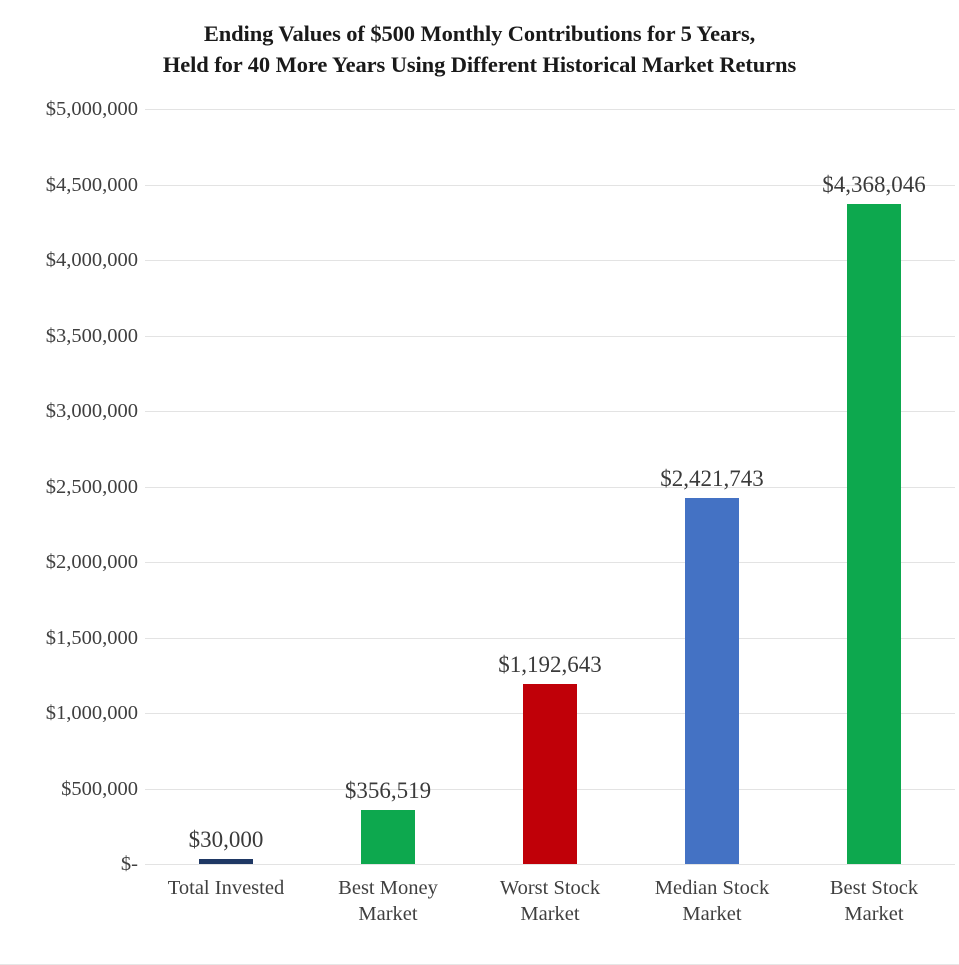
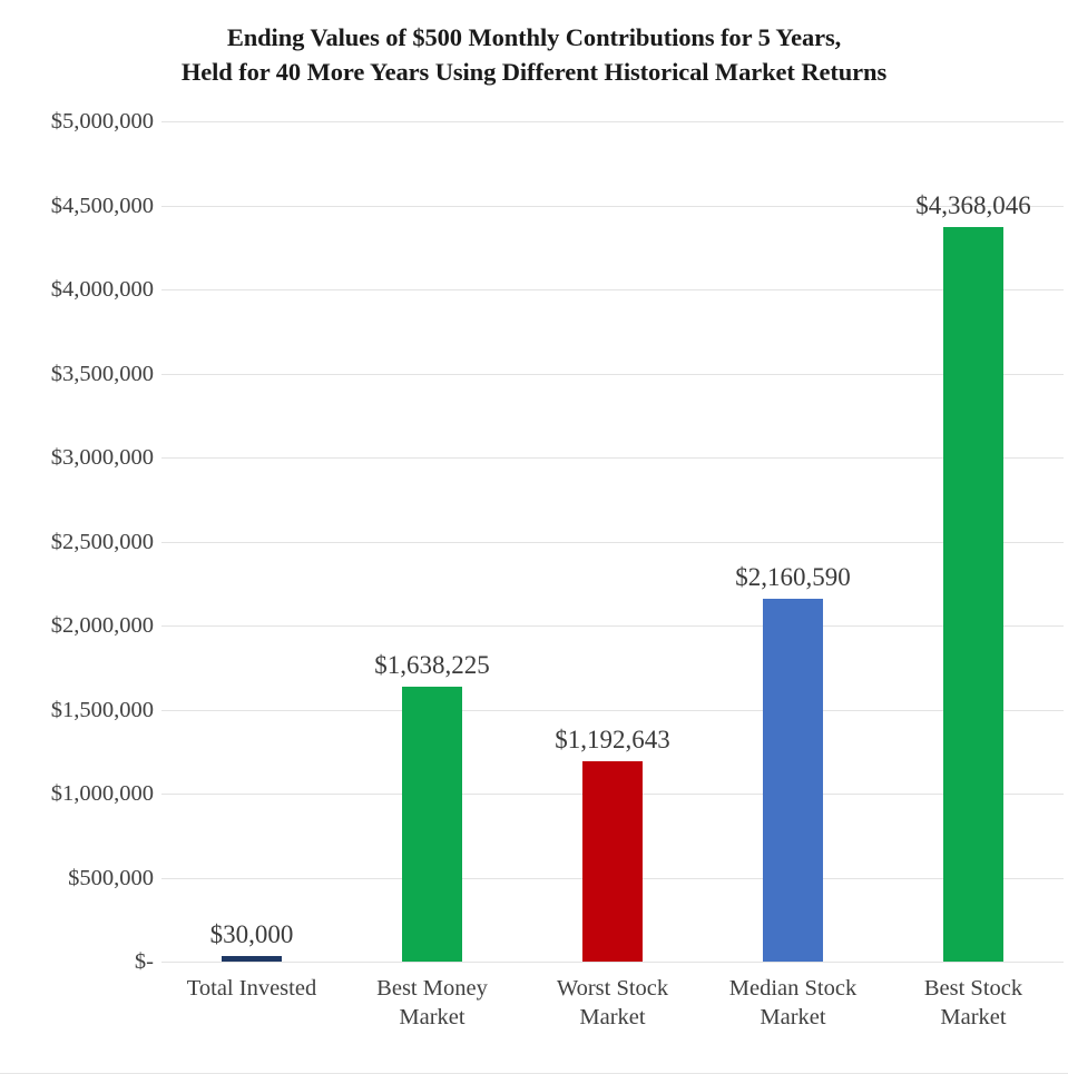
Best Money Market: $356,519 -> $1,638,225
Median Stock Market: $2,421,743 -> $2,160,590
